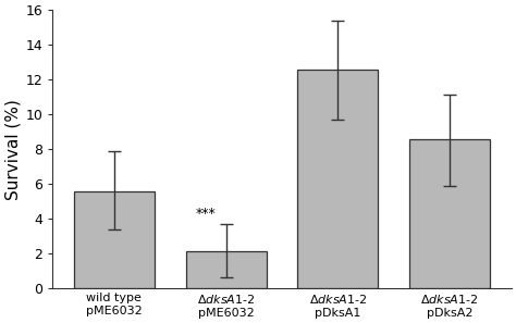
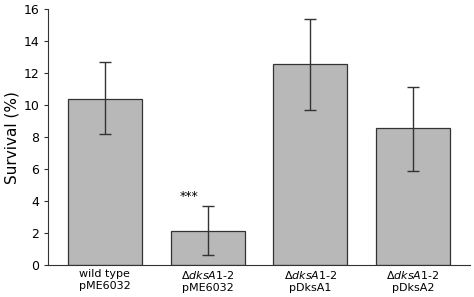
wild type pME6032: 5.6 -> 10.4
